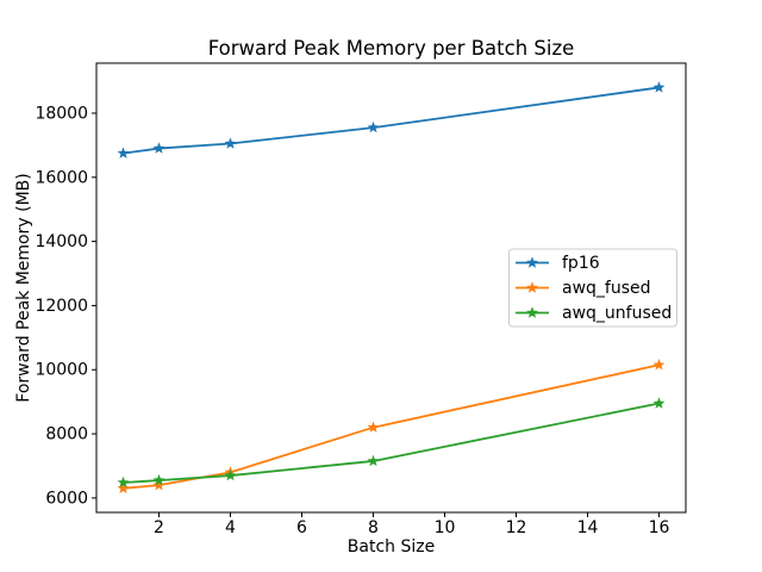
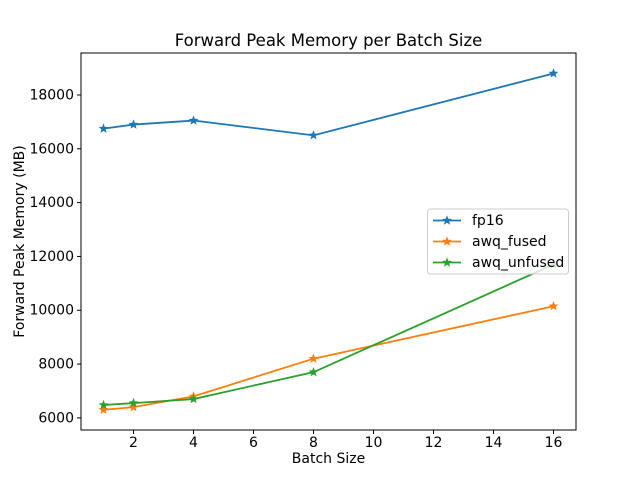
fp16/8: 17600 -> 16500
awq_unfused/8: 7200 -> 7700
awq_unfused/16: 9000 -> 11700
